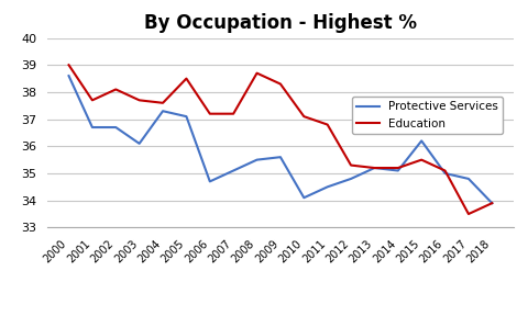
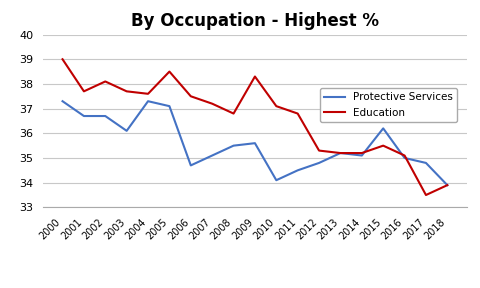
Protective Services/2000: 38.6 -> 37.3
Education/2006: 37.2 -> 37.5
Education/2008: 38.7 -> 36.8
